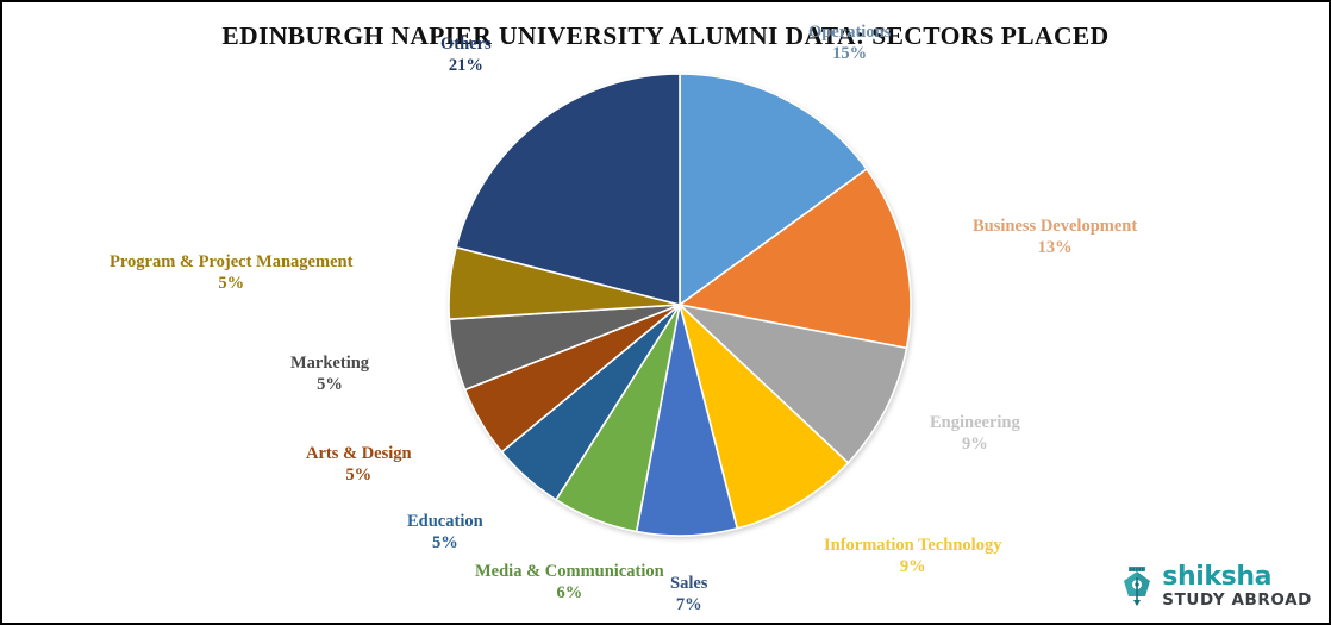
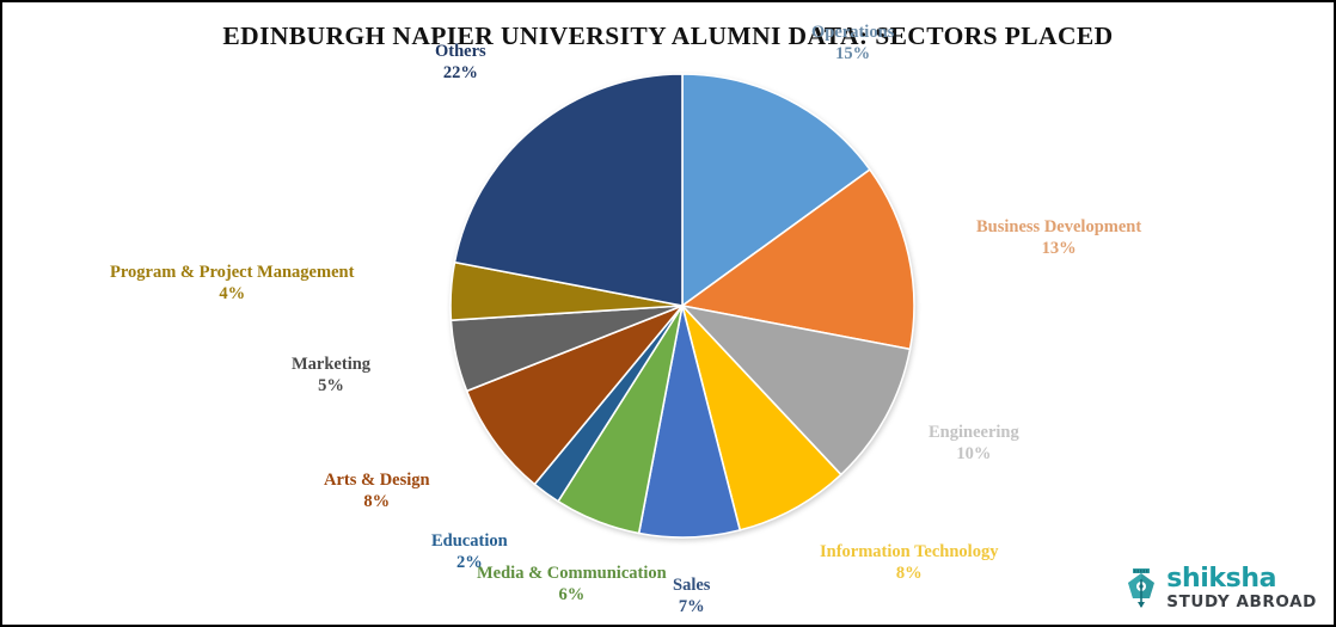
Engineering: 9% -> 10%
Information Technology: 9% -> 8%
Education: 5% -> 2%
Arts & Design: 5% -> 8%
Program & Project Management: 5% -> 4%
Others: 21% -> 22%
